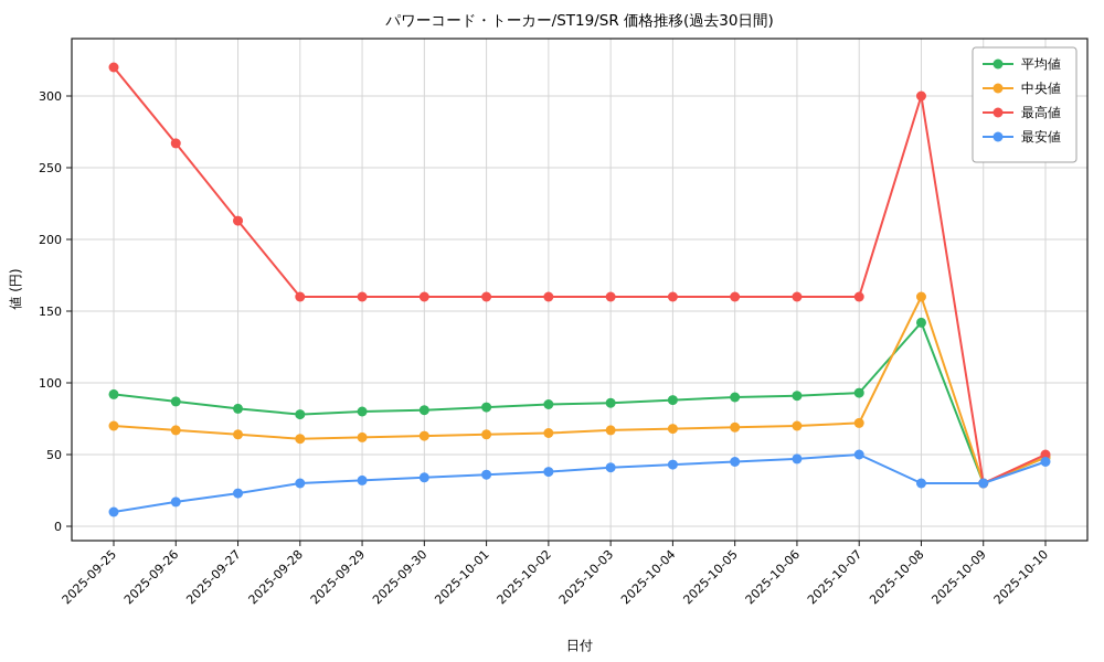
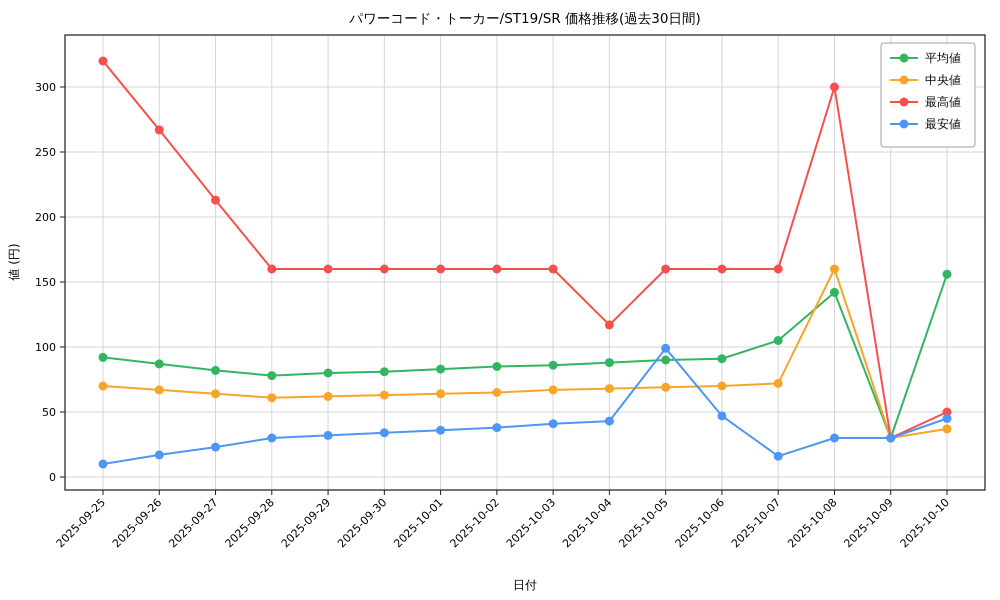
最高値/2025-10-04: 160 -> 117
最安値/2025-10-05: 45 -> 99
平均値/2025-10-07: 93 -> 105
最安値/2025-10-07: 50 -> 16
平均値/2025-10-10: 48 -> 156
中央値/2025-10-10: 48 -> 37
